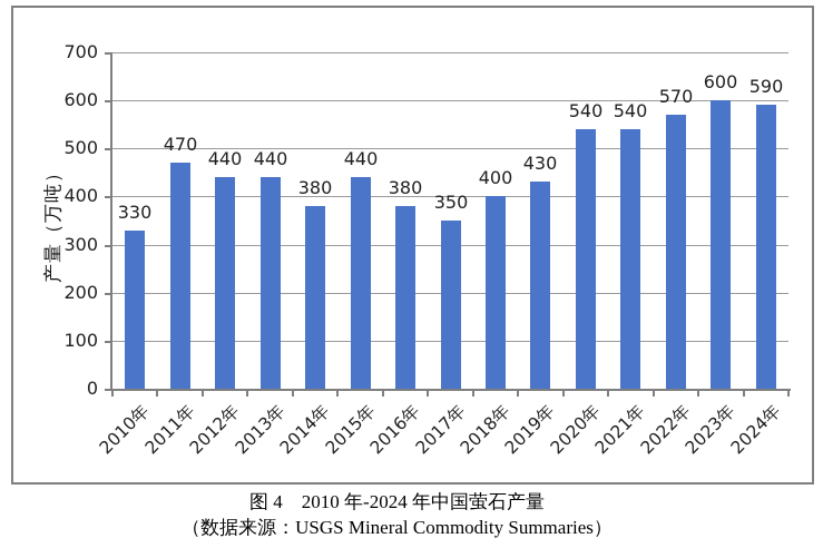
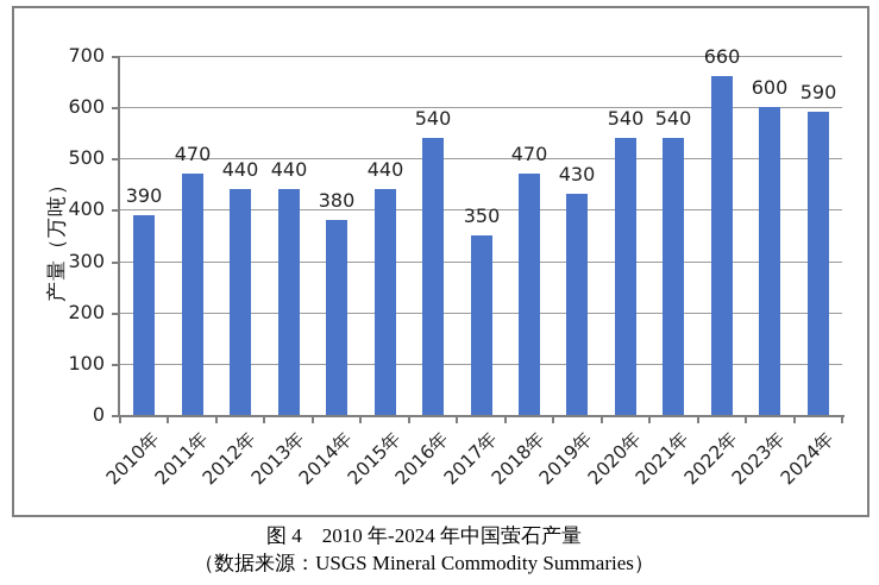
2010年: 330 -> 390
2016年: 380 -> 540
2018年: 400 -> 470
2022年: 570 -> 660
